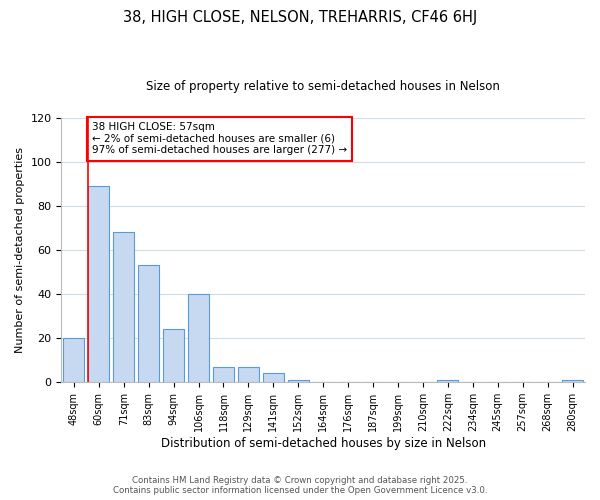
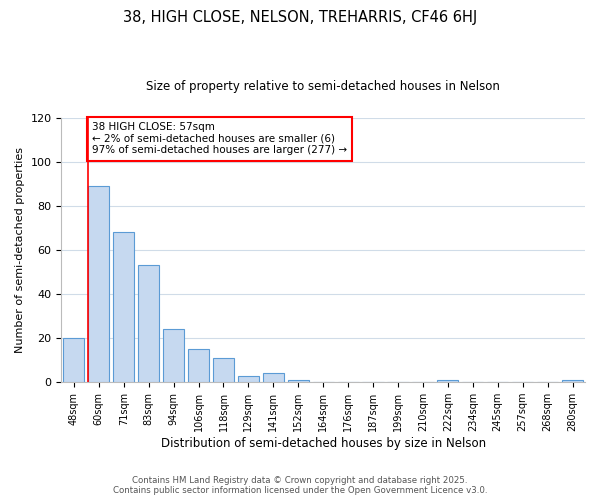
106sqm: 40 -> 15
118sqm: 7 -> 11
129sqm: 7 -> 3
